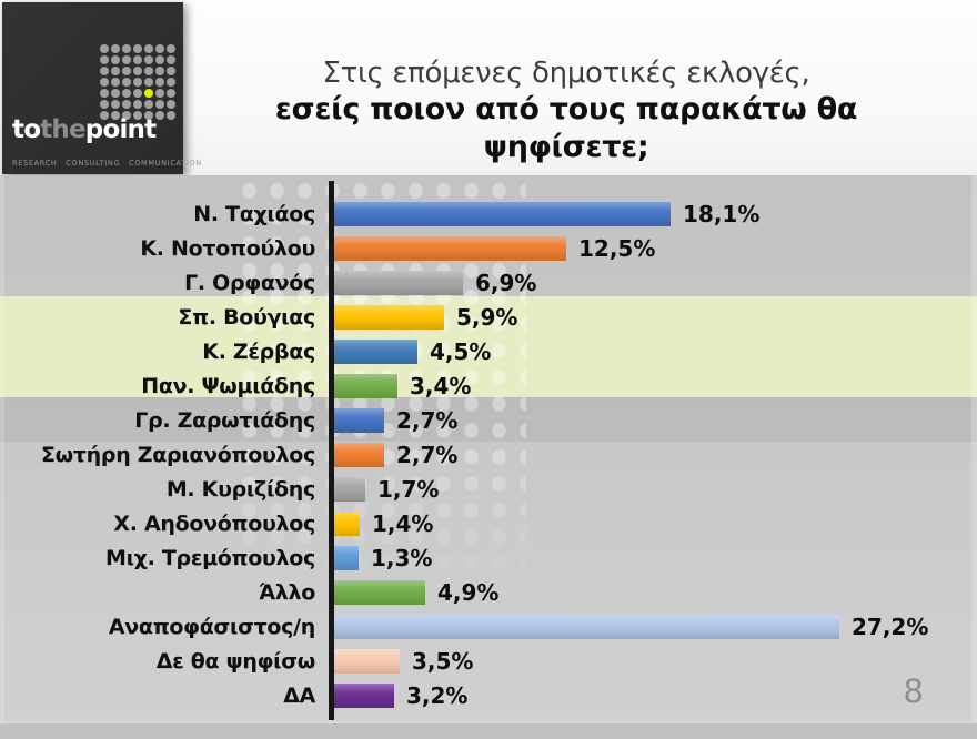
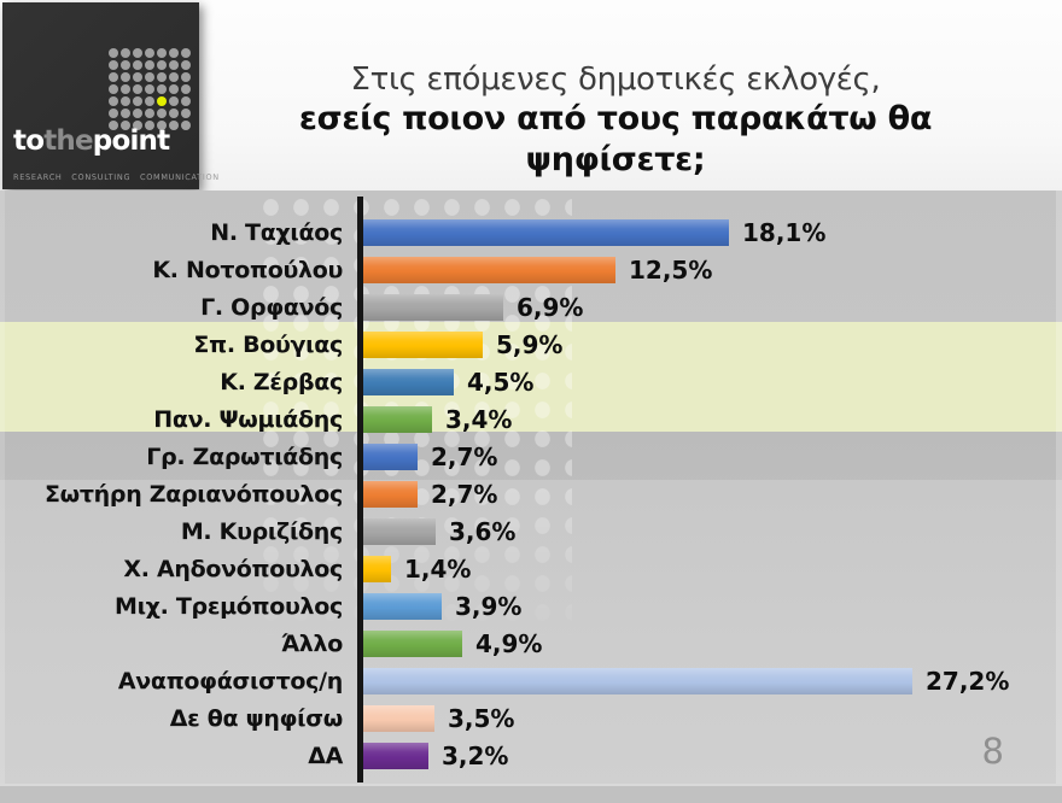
Μ. Κυριζίδης: 1,7% -> 3,6%
Μιχ. Τρεμόπουλος: 1,3% -> 3,9%
